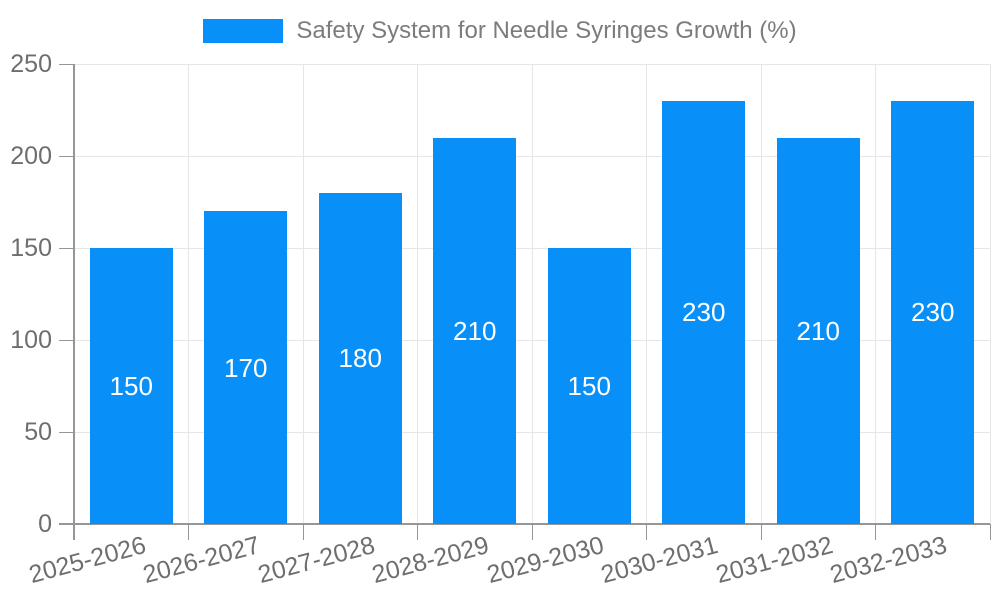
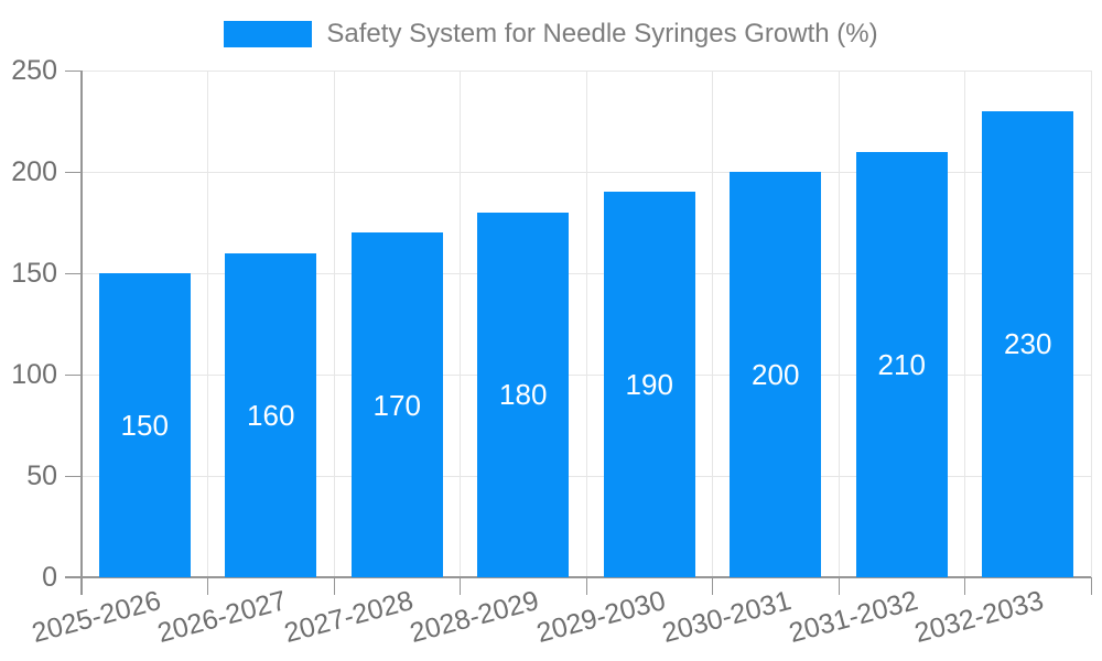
2026-2027: 170 -> 160
2027-2028: 180 -> 170
2028-2029: 210 -> 180
2029-2030: 150 -> 190
2030-2031: 230 -> 200
